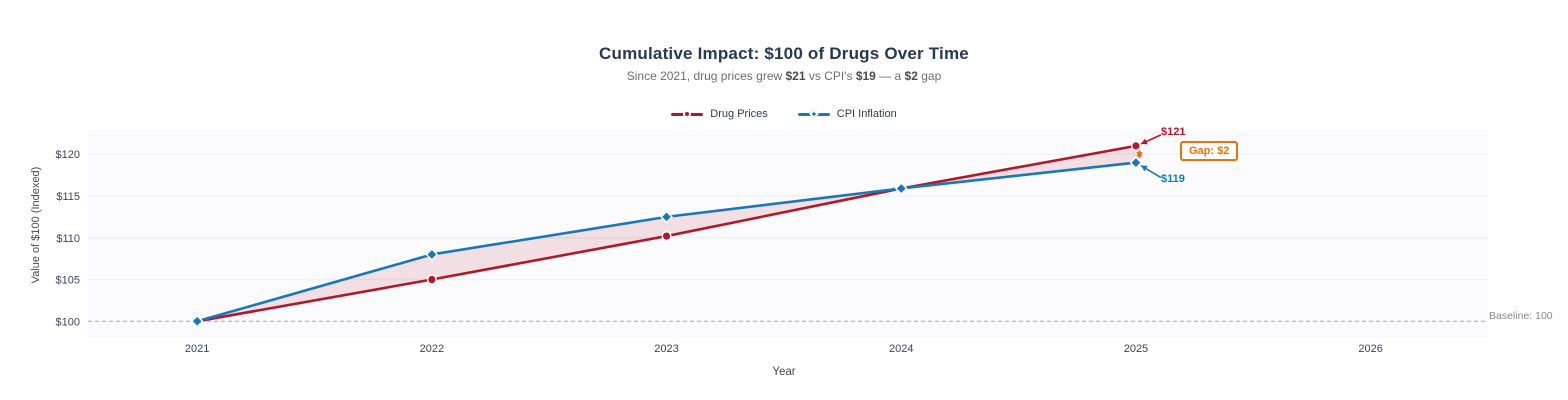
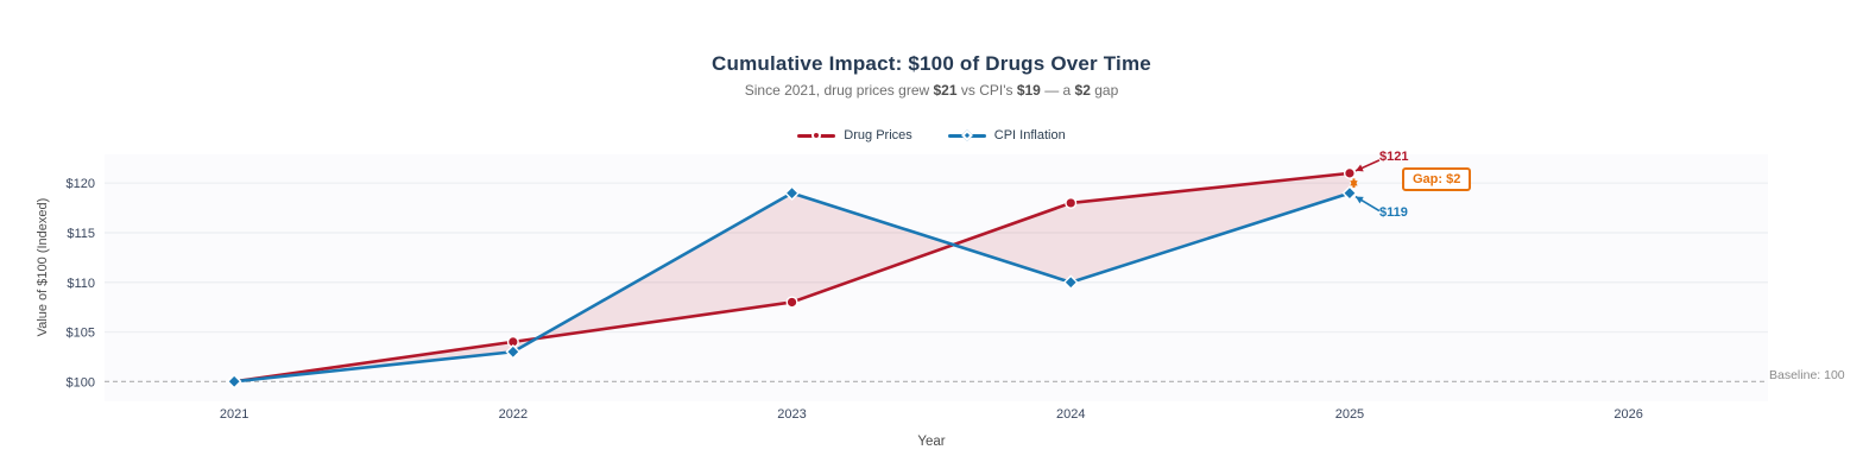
Drug Prices/2022: $105 -> $104
CPI Inflation/2022: $108 -> $103
Drug Prices/2023: $110 -> $108
CPI Inflation/2023: $112 -> $119
Drug Prices/2024: $116 -> $118
CPI Inflation/2024: $116 -> $110
